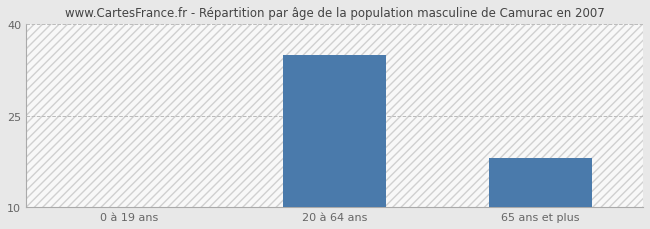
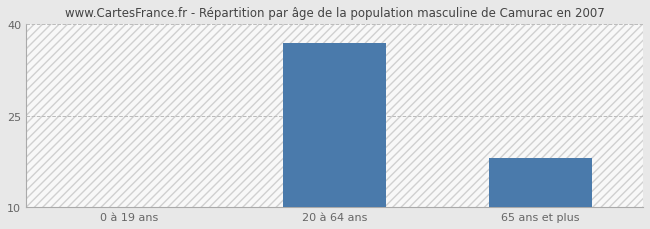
20 à 64 ans: 35 -> 37
